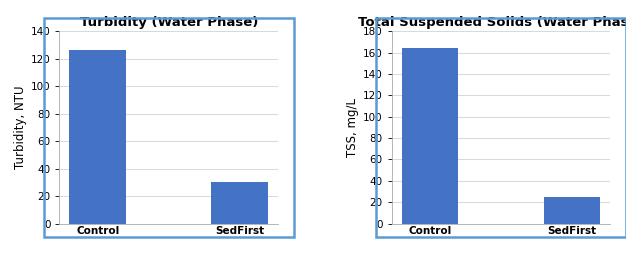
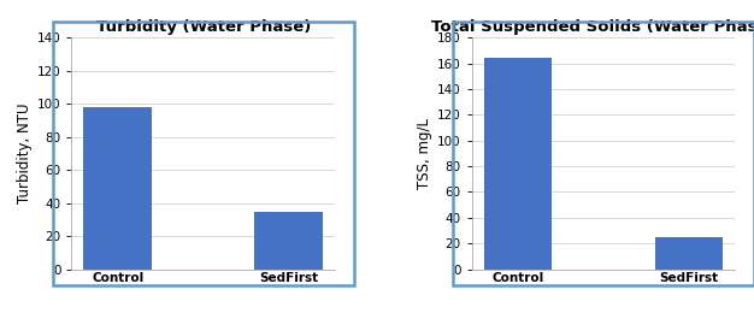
Turbidity (Water Phase)/Control: 126 -> 98
Turbidity (Water Phase)/SedFirst: 30 -> 35
